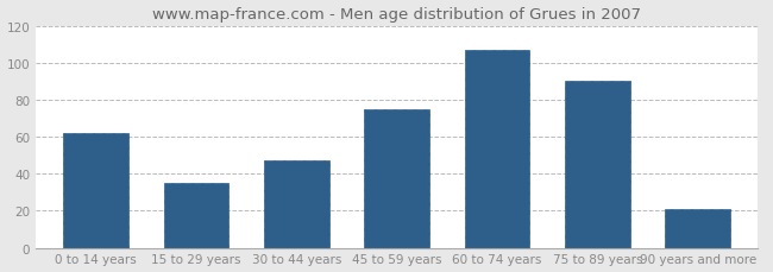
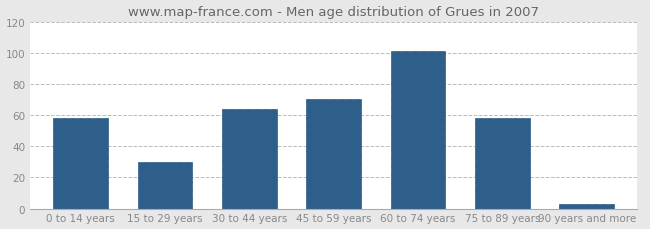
0 to 14 years: 62 -> 58
15 to 29 years: 35 -> 30
30 to 44 years: 47 -> 64
45 to 59 years: 75 -> 70
60 to 74 years: 107 -> 101
75 to 89 years: 90 -> 58
90 years and more: 21 -> 3
